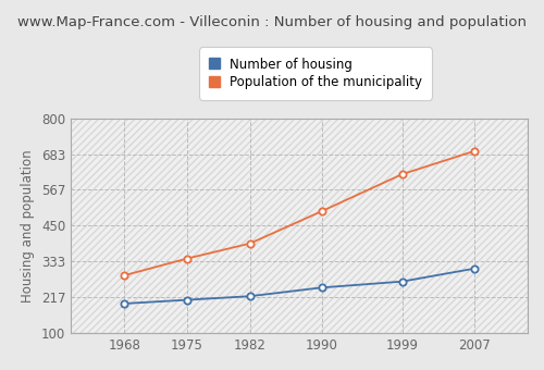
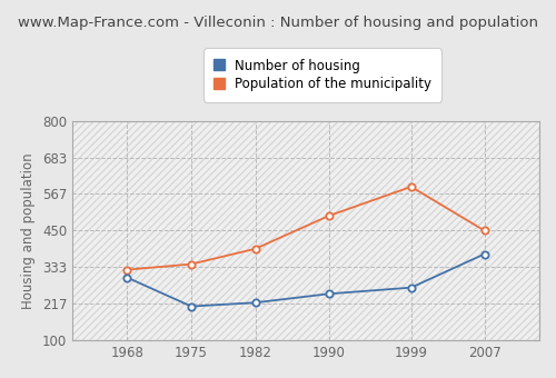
Number of housing/1968: 196 -> 300
Population of the municipality/1968: 288 -> 325
Population of the municipality/1999: 618 -> 590
Number of housing/2007: 310 -> 375
Population of the municipality/2007: 693 -> 450
